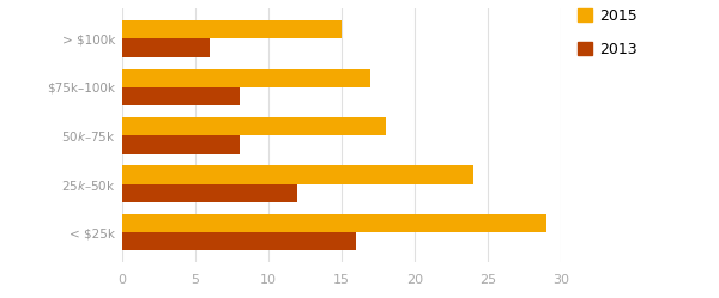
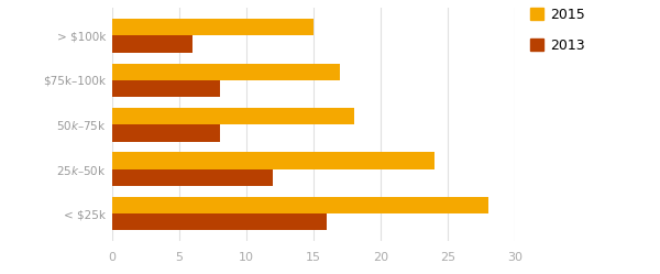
2015/< $25k: 29 -> 28
